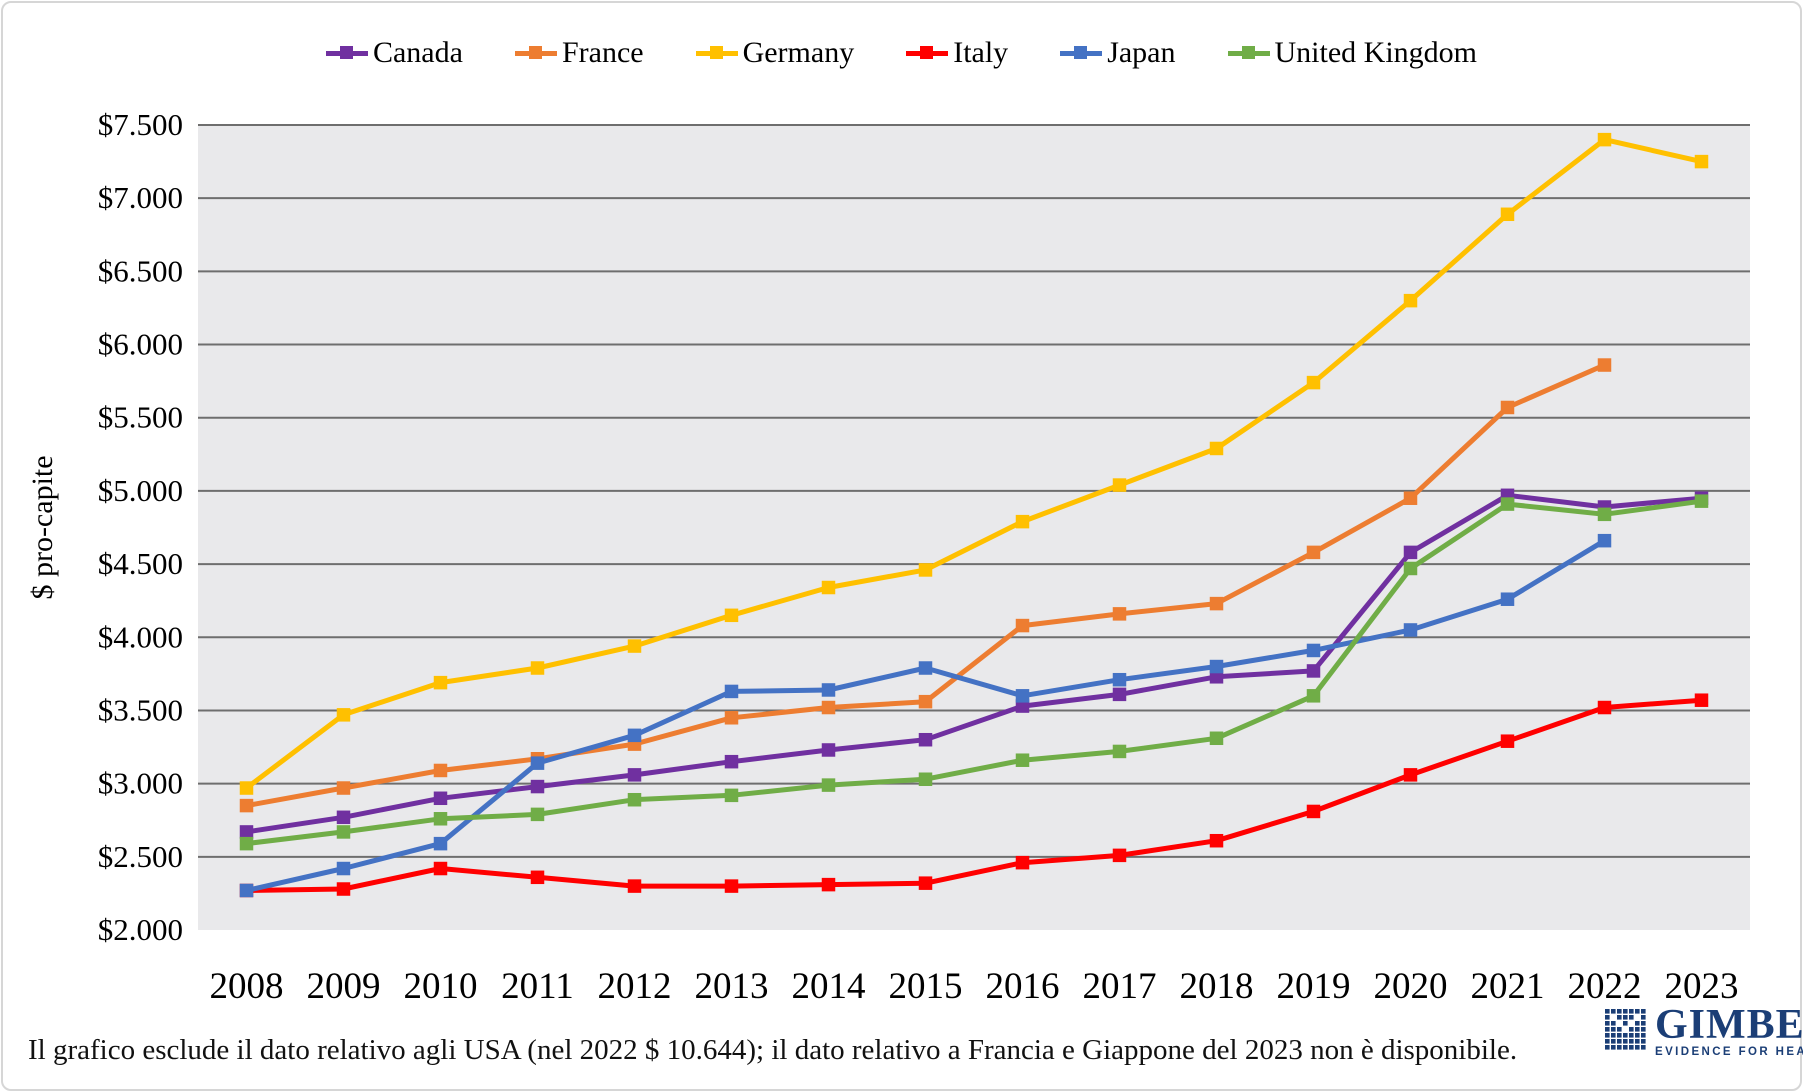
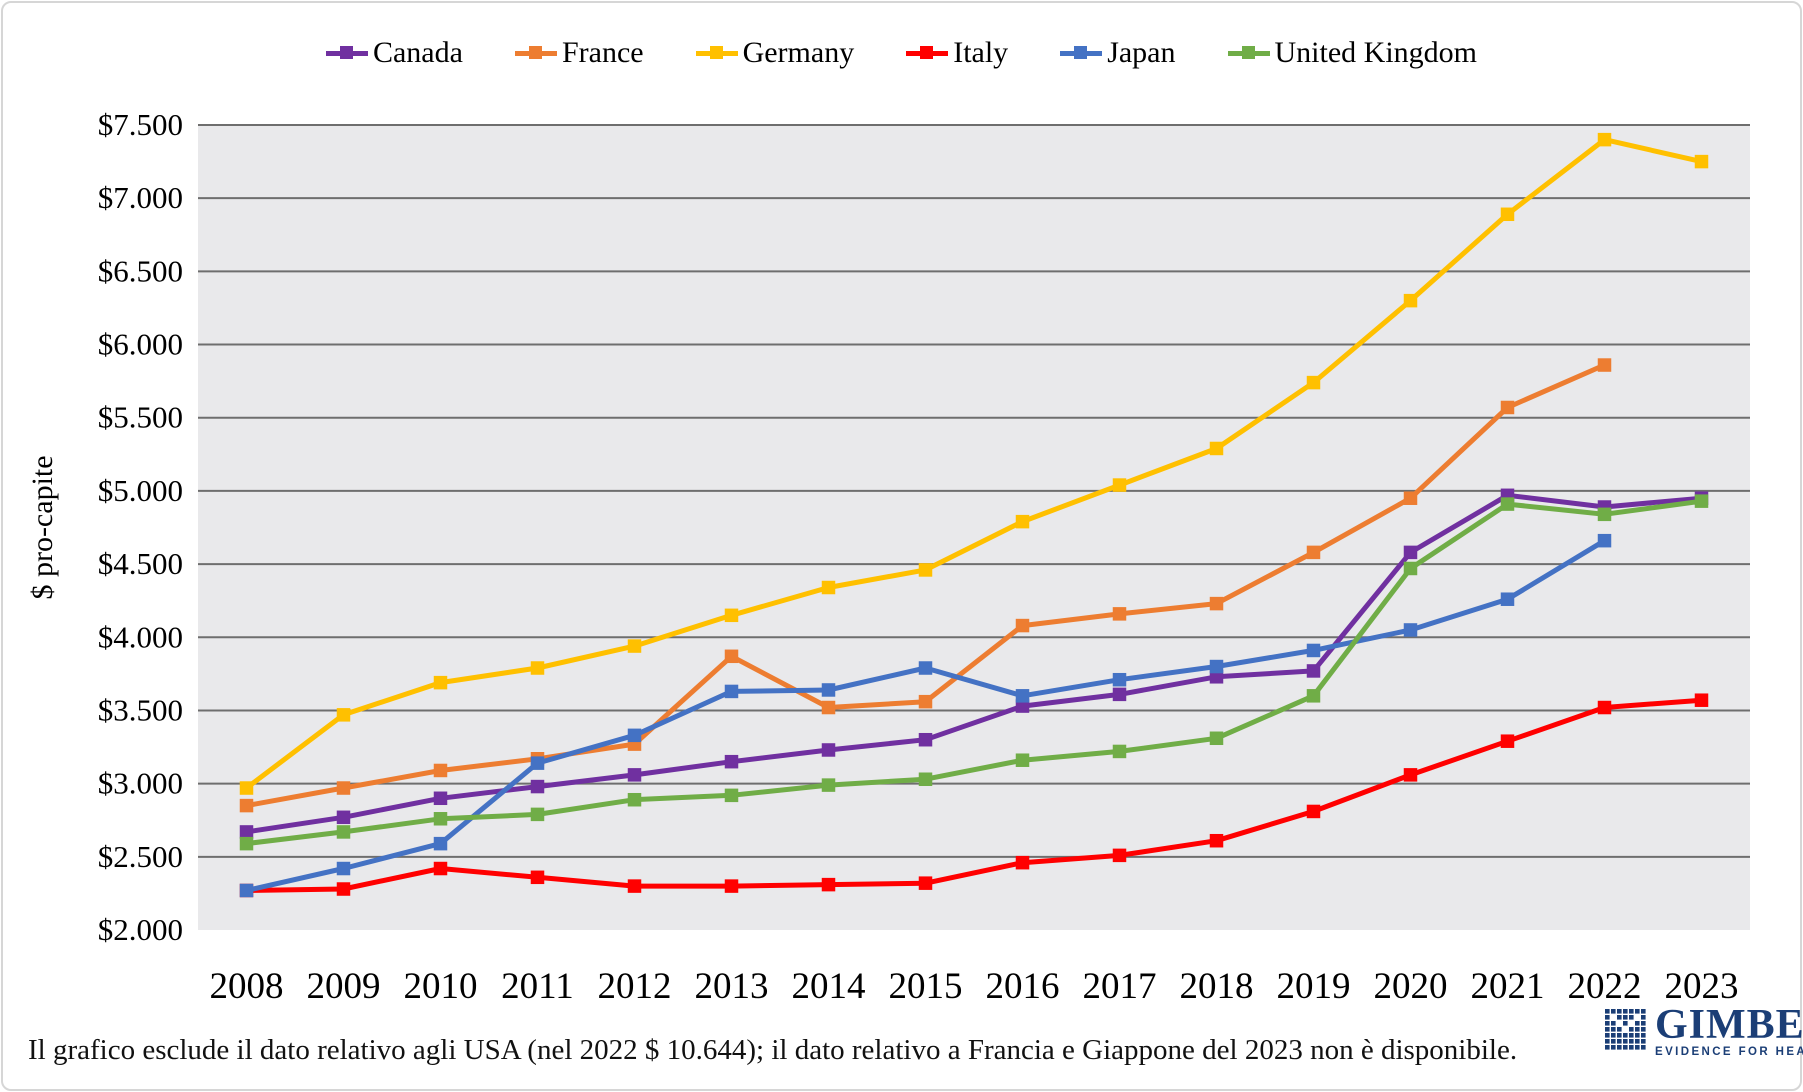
France/2013: $3450 -> $3870
